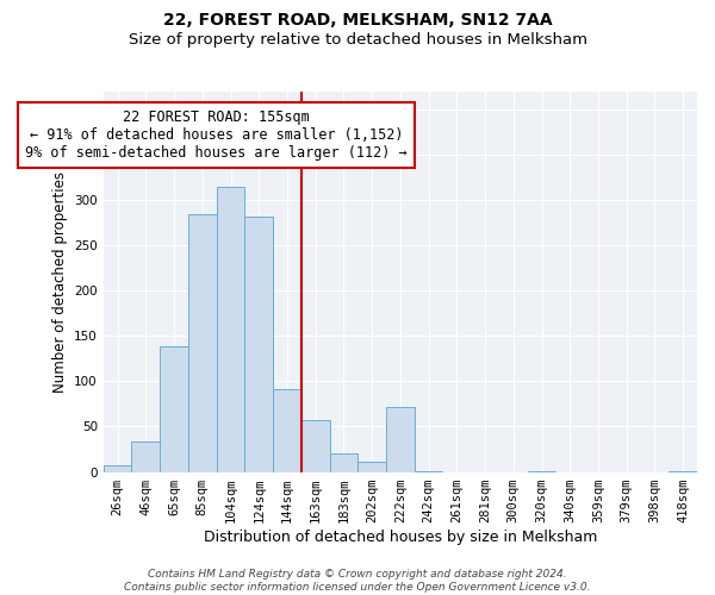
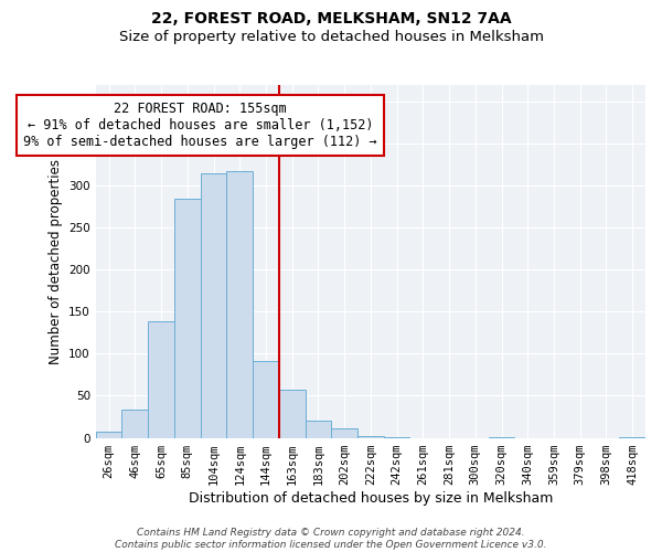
124sqm: 282 -> 317
222sqm: 72 -> 2
